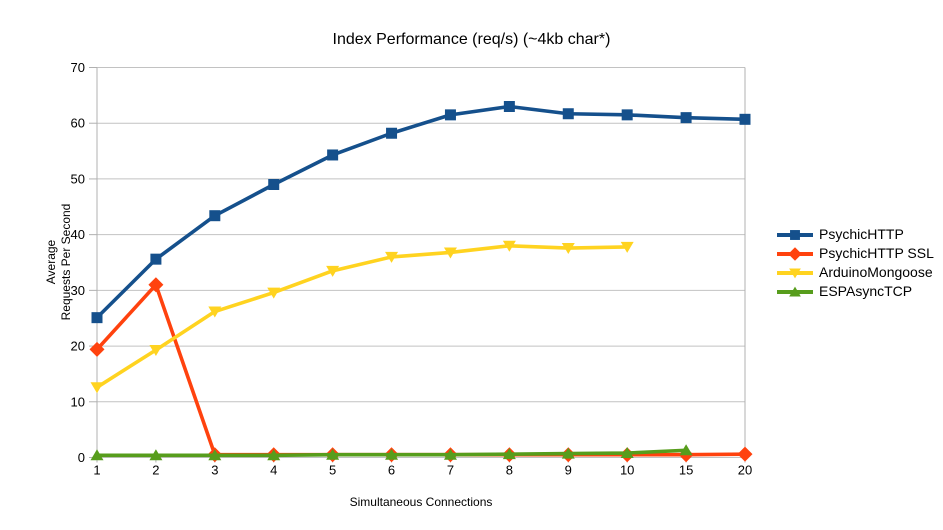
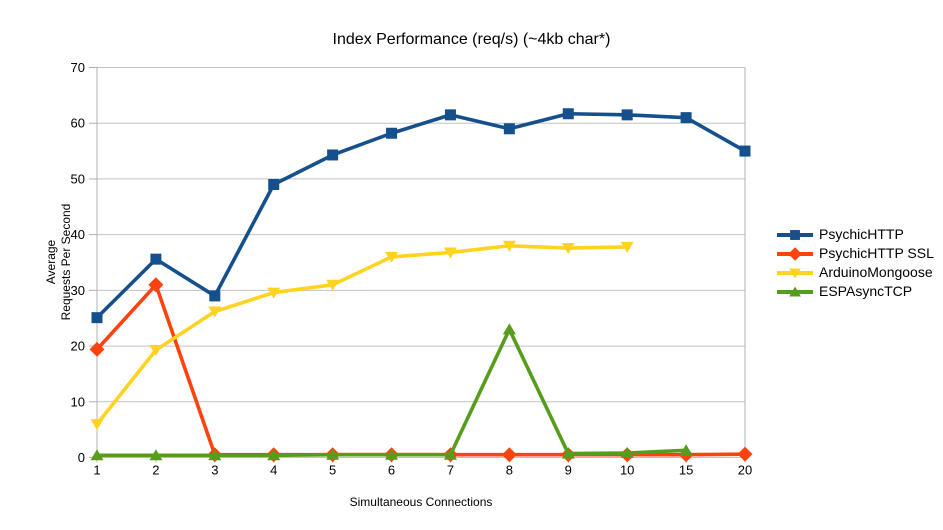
ArduinoMongoose/1: 13 -> 6
PsychicHTTP/3: 43 -> 29
ArduinoMongoose/5: 34 -> 31
PsychicHTTP/8: 63 -> 59
ESPAsyncTCP/8: 1 -> 23
PsychicHTTP/20: 61 -> 55
